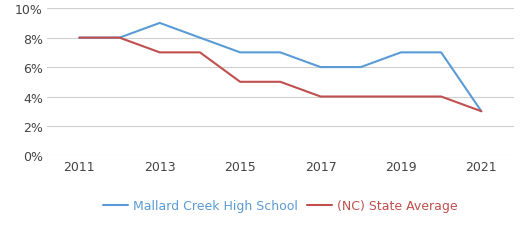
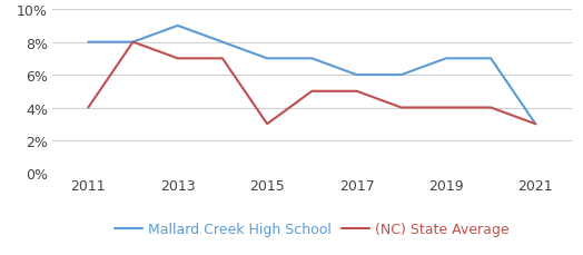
(NC) State Average/2011: 8% -> 4%
(NC) State Average/2015: 5% -> 3%
(NC) State Average/2017: 4% -> 5%
